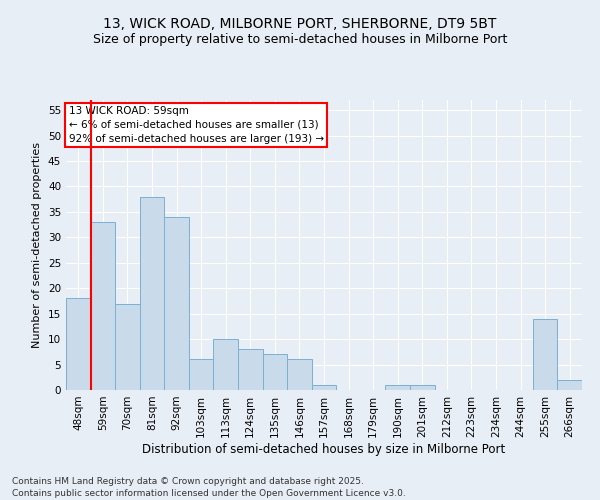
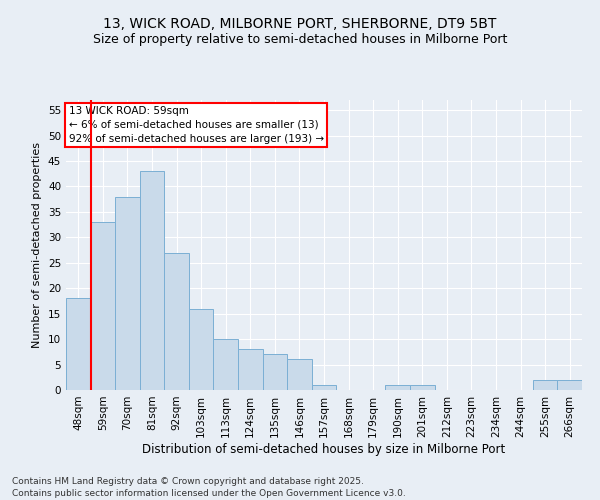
70sqm: 17 -> 38
81sqm: 38 -> 43
92sqm: 34 -> 27
103sqm: 6 -> 16
255sqm: 14 -> 2
